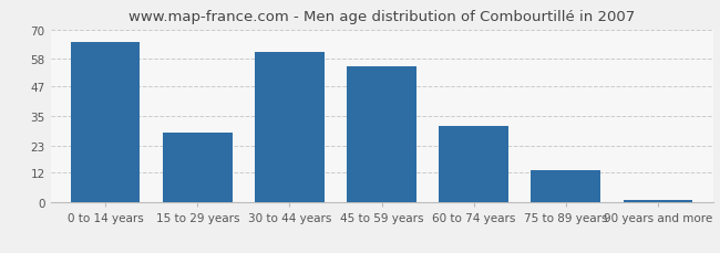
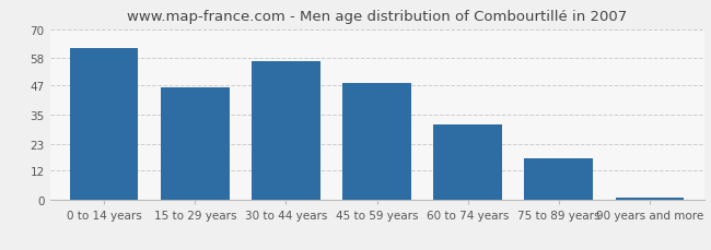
0 to 14 years: 65 -> 62
15 to 29 years: 28 -> 46
30 to 44 years: 61 -> 57
45 to 59 years: 55 -> 48
75 to 89 years: 13 -> 17
